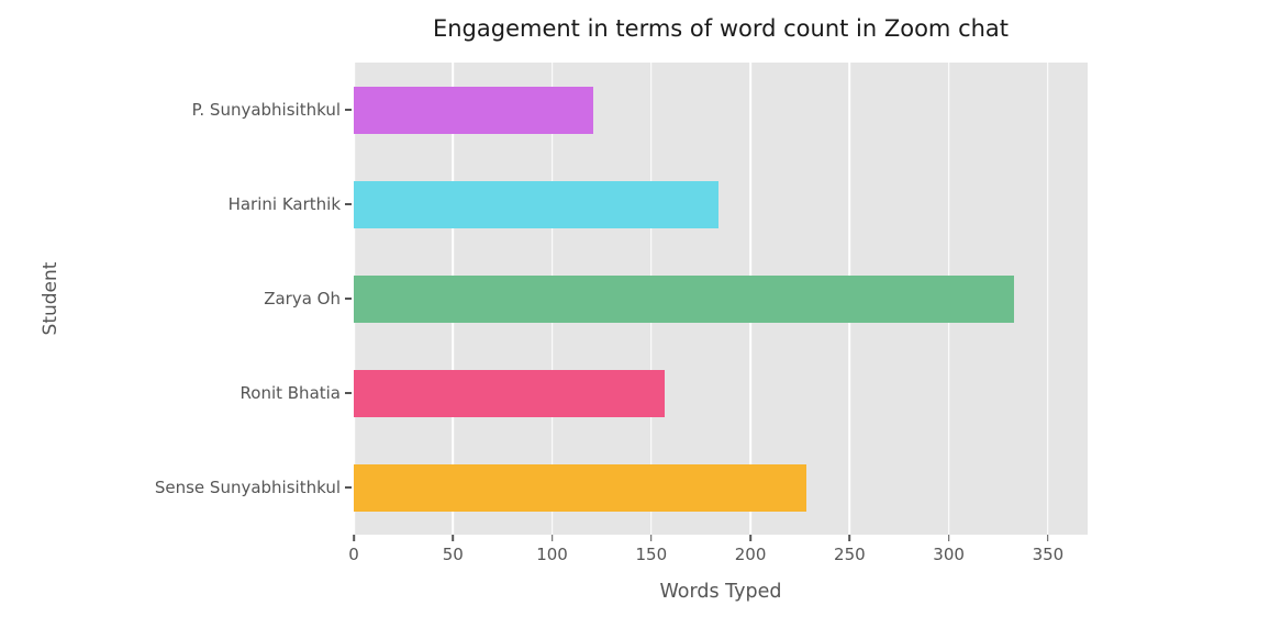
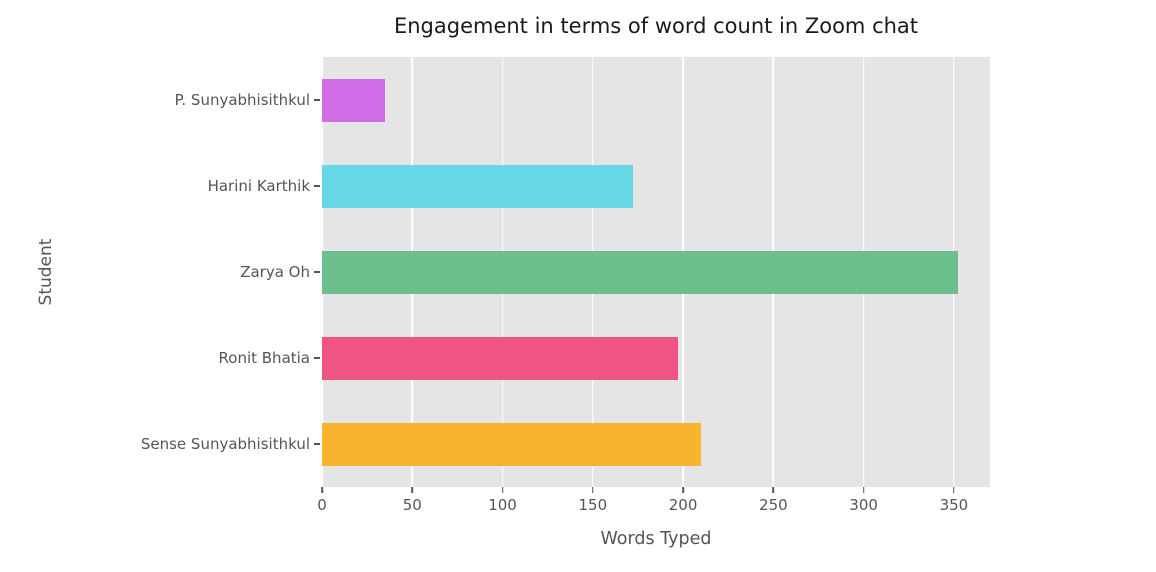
P. Sunyabhisithkul: 121 -> 35
Harini Karthik: 184 -> 172
Zarya Oh: 333 -> 352
Ronit Bhatia: 157 -> 197
Sense Sunyabhisithkul: 228 -> 210
